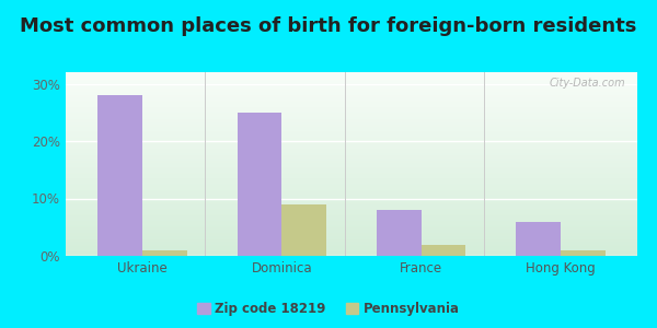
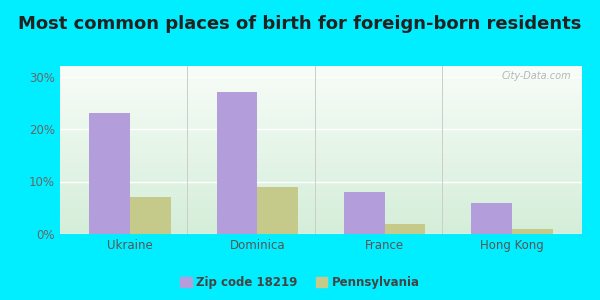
Zip code 18219/Ukraine: 28% -> 23%
Pennsylvania/Ukraine: 1% -> 7%
Zip code 18219/Dominica: 25% -> 27%
